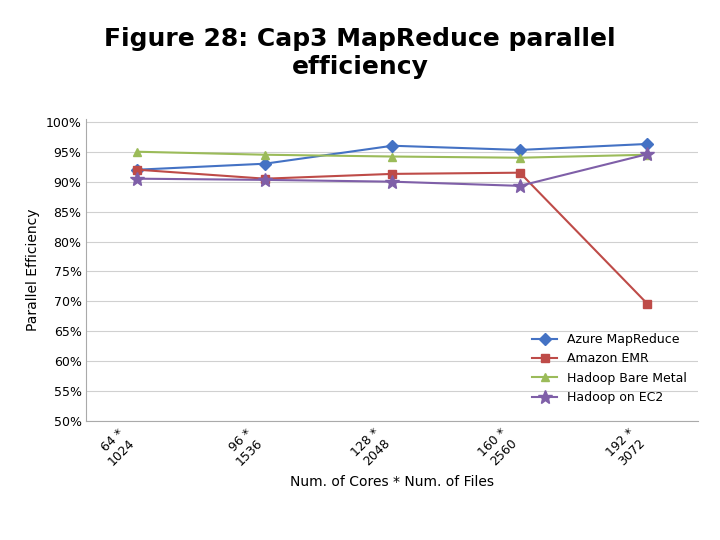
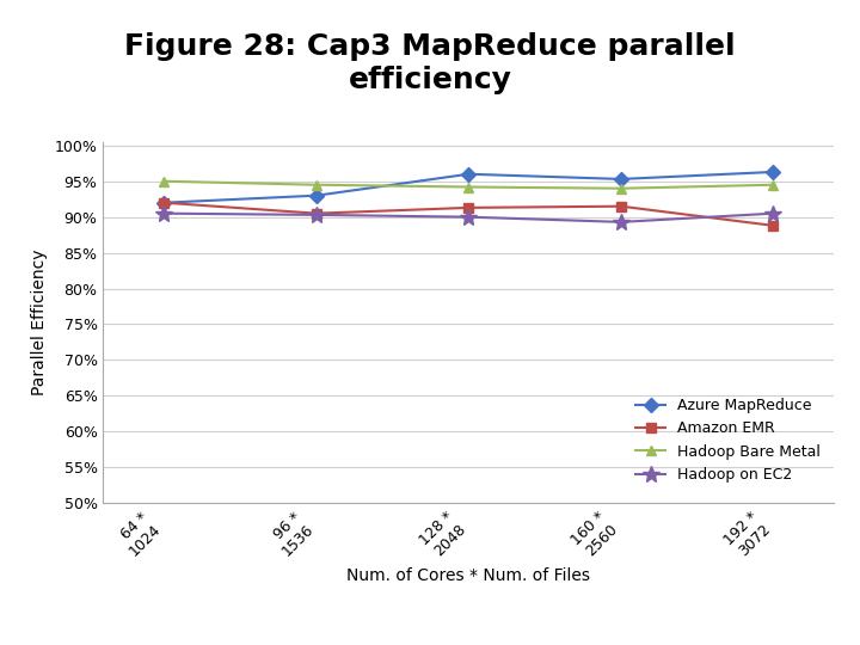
Amazon EMR/192 * 3072: 69.6% -> 88.8%
Hadoop on EC2/192 * 3072: 94.6% -> 90.5%
